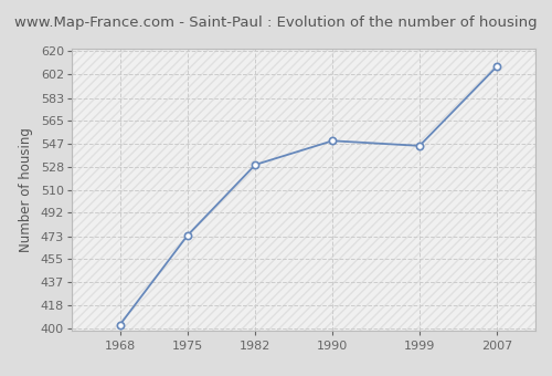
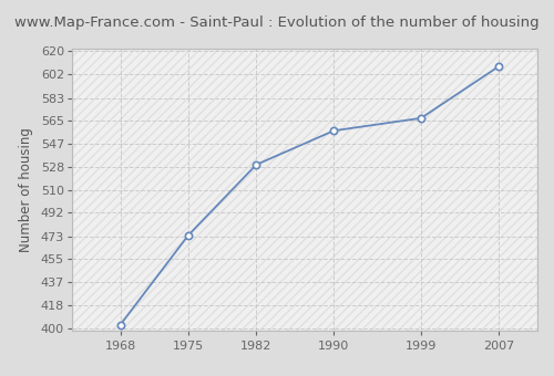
1990: 549 -> 557
1999: 545 -> 567
